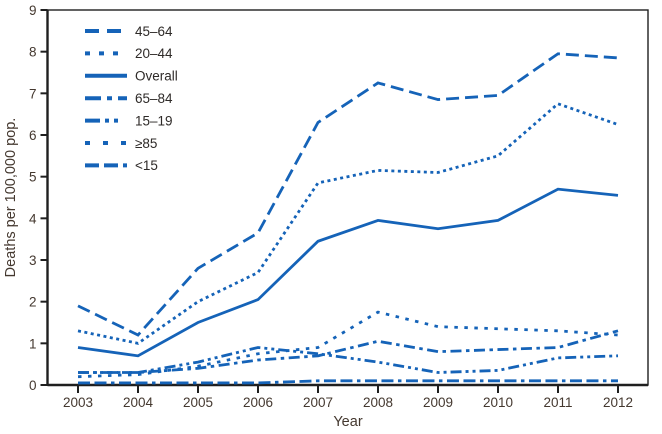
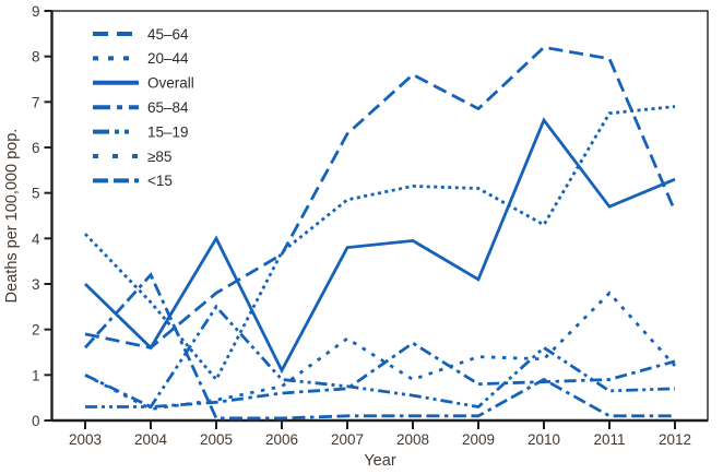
20–44/2003: 1.3 -> 4.1
Overall/2003: 0.9 -> 3.0
65–84/2003: 0.3 -> 1.0
≥85/2003: 0.2 -> 1.0
<15/2003: 0.1 -> 1.6
45–64/2004: 1.2 -> 1.6
20–44/2004: 1.0 -> 2.6
Overall/2004: 0.7 -> 1.6
<15/2004: 0.1 -> 3.2
20–44/2005: 2.0 -> 0.9
Overall/2005: 1.5 -> 4.0
15–19/2005: 0.6 -> 2.5
20–44/2006: 2.7 -> 3.7
Overall/2006: 2.0 -> 1.1
Overall/2007: 3.5 -> 3.8
≥85/2007: 0.9 -> 1.8
45–64/2008: 7.2 -> 7.6
65–84/2008: 1.1 -> 1.7
≥85/2008: 1.8 -> 0.9
Overall/2009: 3.8 -> 3.1
45–64/2010: 7.0 -> 8.2
20–44/2010: 5.5 -> 4.3
Overall/2010: 4.0 -> 6.6
15–19/2010: 0.3 -> 1.6
<15/2010: 0.1 -> 0.9
≥85/2011: 1.3 -> 2.8
45–64/2012: 7.8 -> 4.6
20–44/2012: 6.2 -> 6.9
Overall/2012: 4.5 -> 5.3
